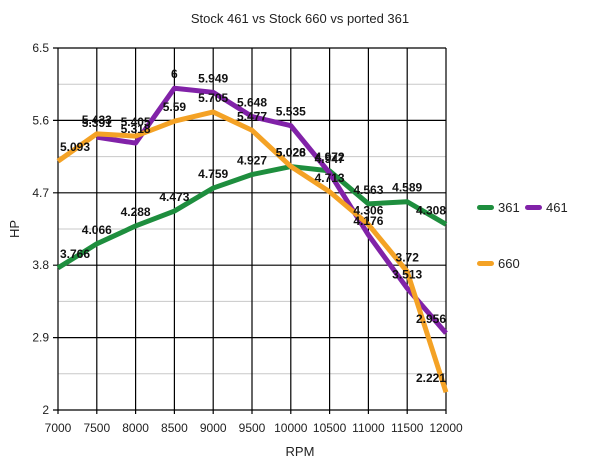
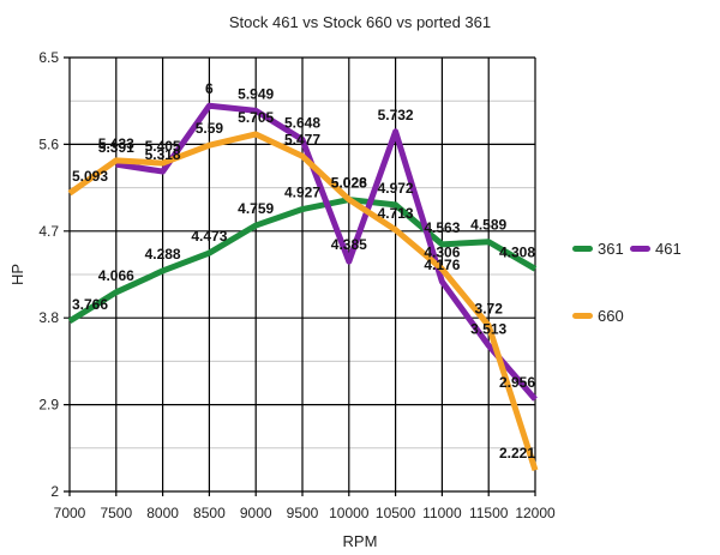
461/10000: 5.535 -> 4.385
461/10500: 4.947 -> 5.732
